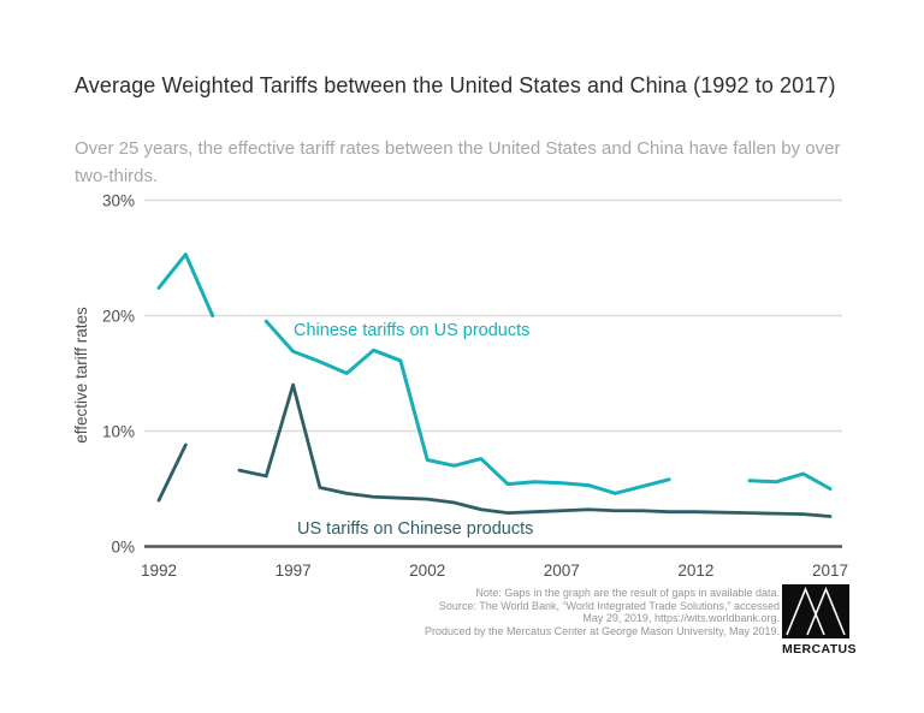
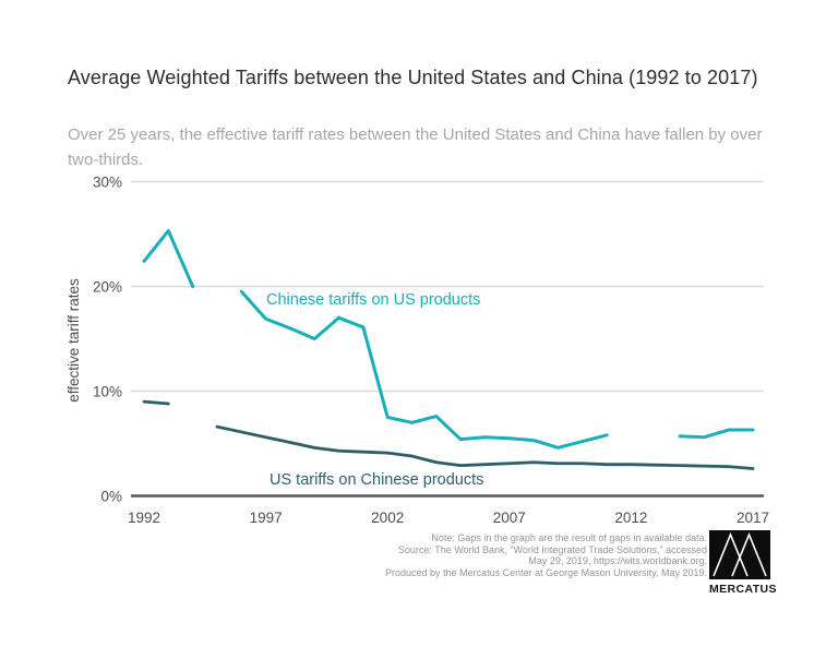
US tariffs on Chinese products/1992: 4% -> 9%
US tariffs on Chinese products/1997: 14% -> 6%
Chinese tariffs on US products/2017: 5% -> 6%
